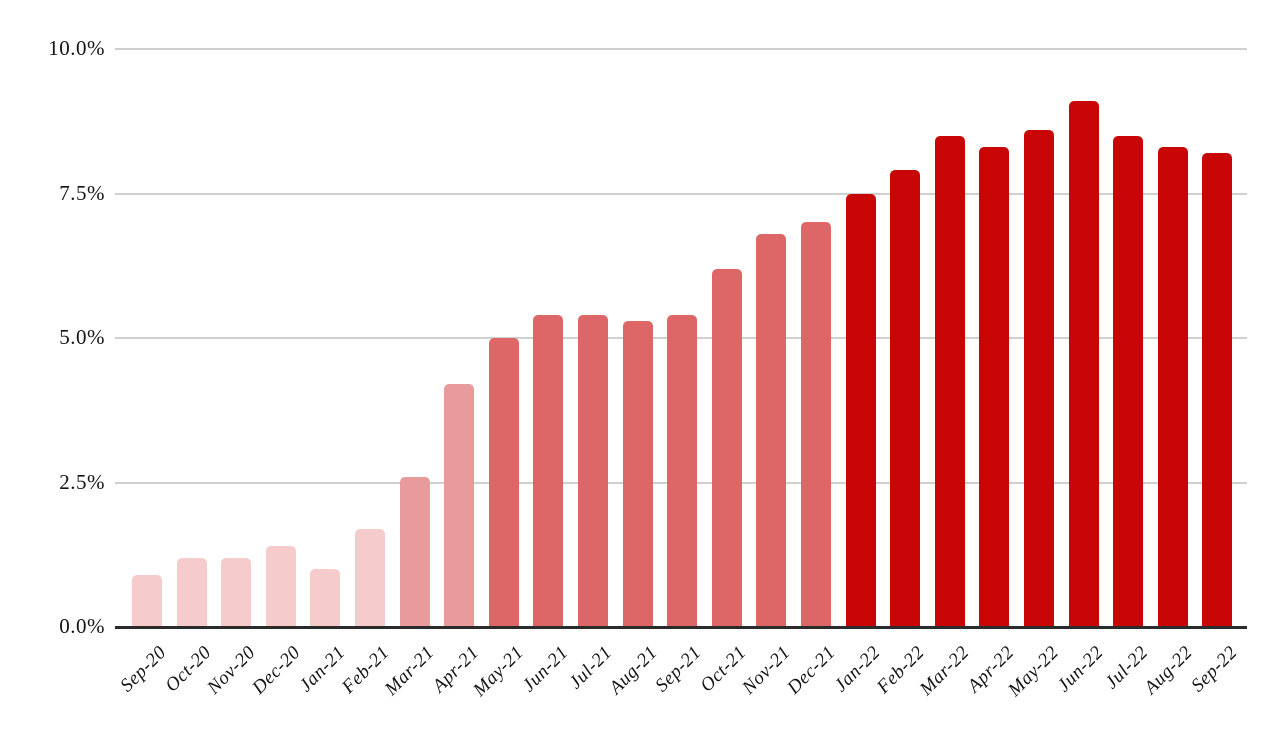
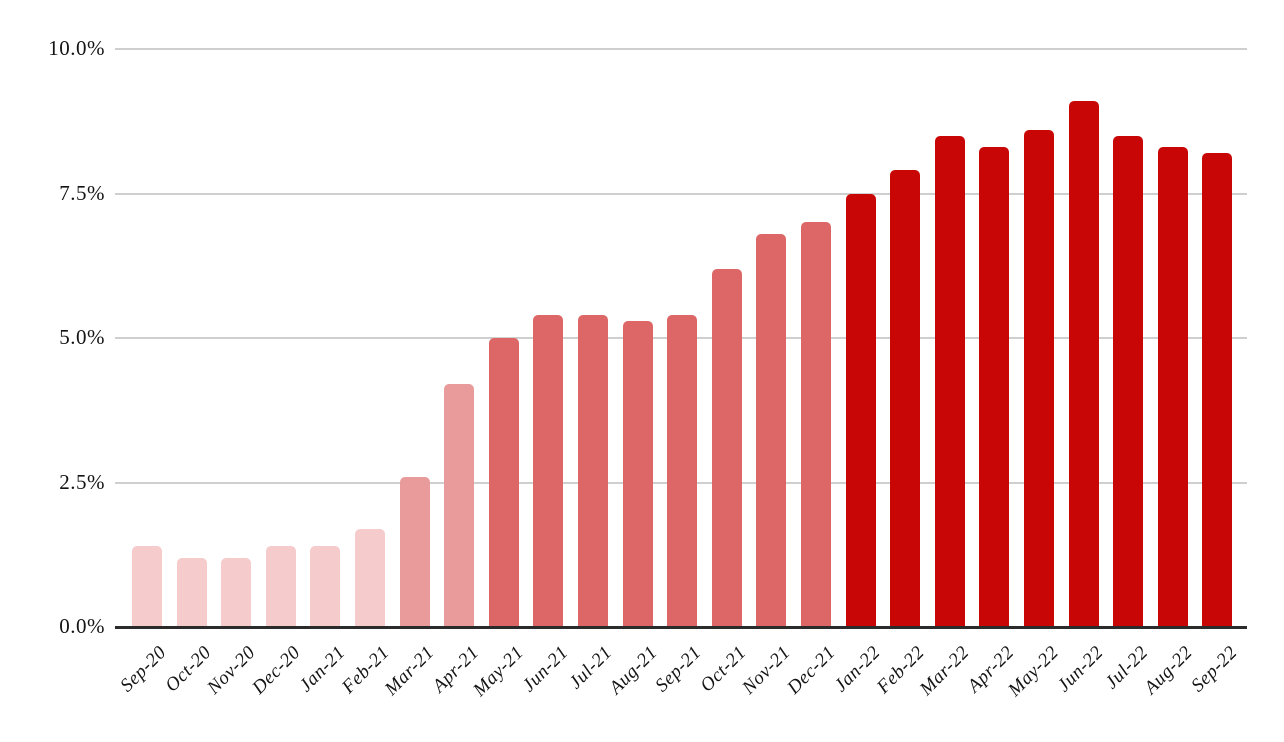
Sep-20: 0.9% -> 1.4%
Jan-21: 1.0% -> 1.4%
